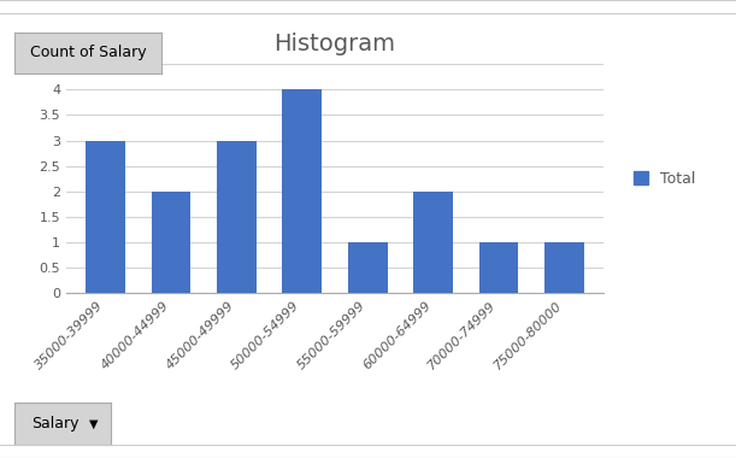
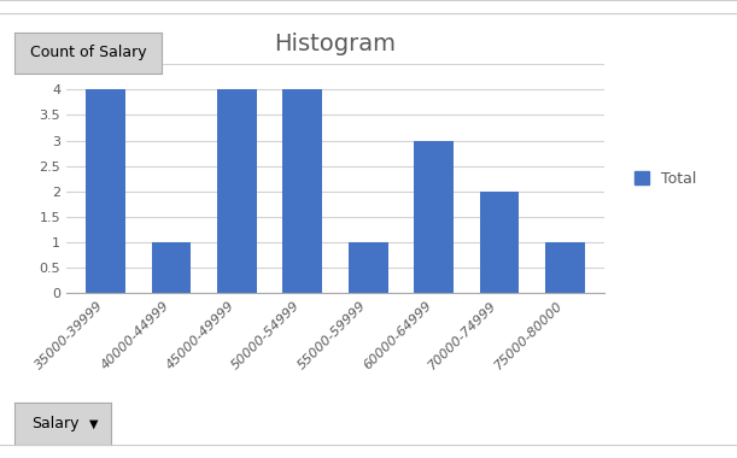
35000-39999: 3 -> 4
40000-44999: 2 -> 1
45000-49999: 3 -> 4
60000-64999: 2 -> 3
70000-74999: 1 -> 2
